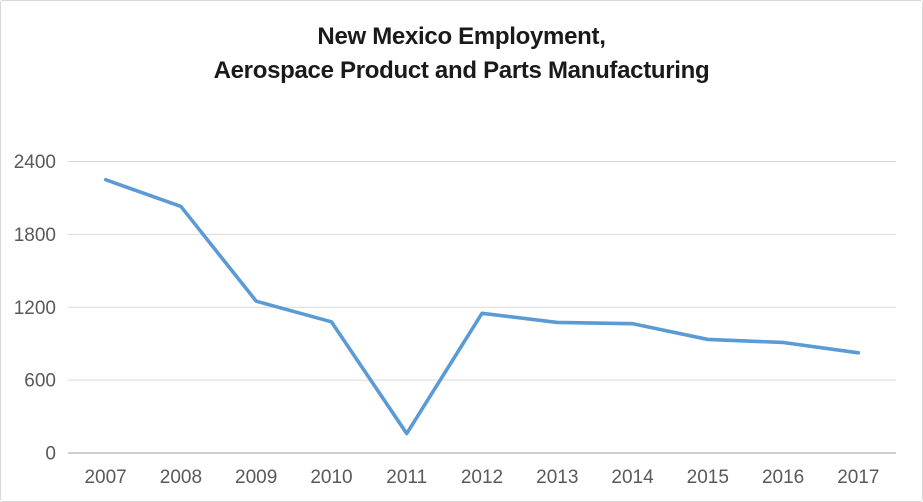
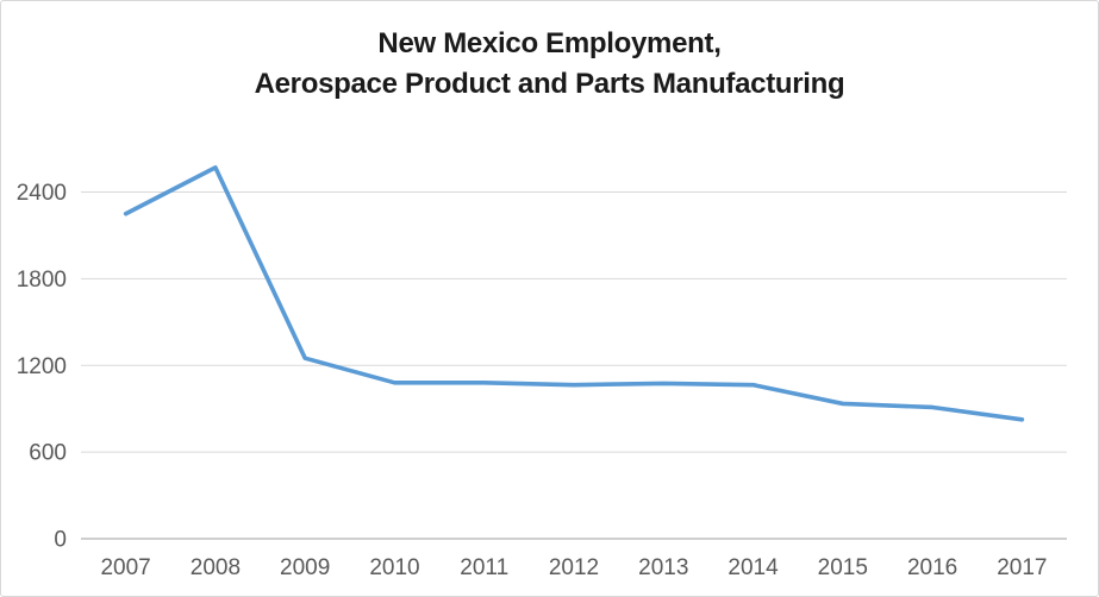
2008: 2030 -> 2570
2011: 160 -> 1080
2012: 1150 -> 1060
